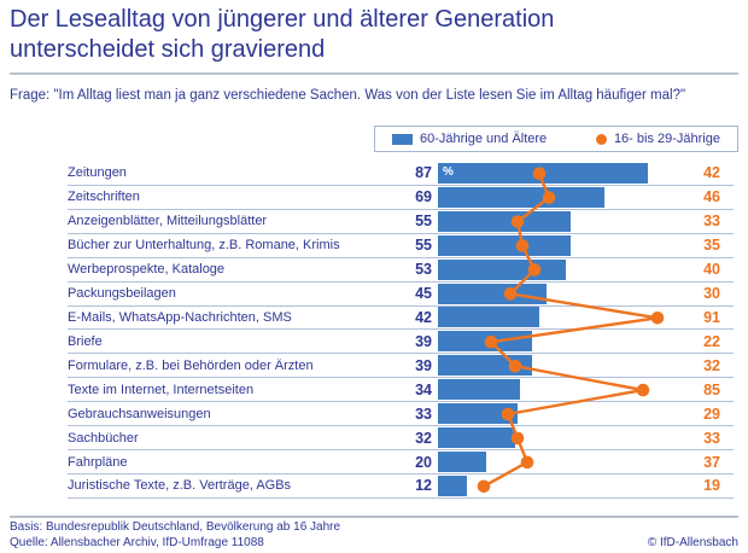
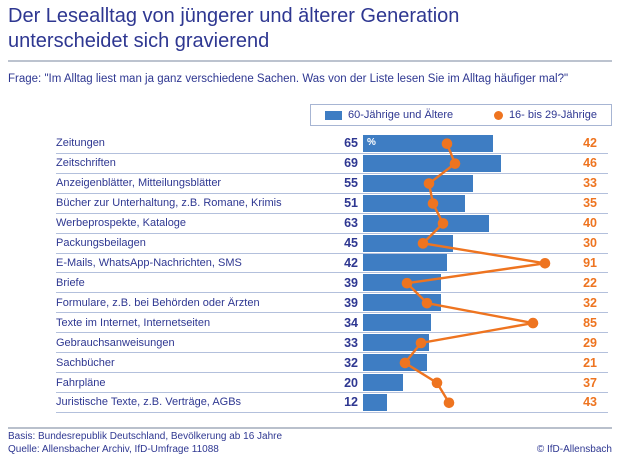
60-Jährige und Ältere/Zeitungen: 87 -> 65
60-Jährige und Ältere/Bücher zur Unterhaltung, z.B. Romane, Krimis: 55 -> 51
60-Jährige und Ältere/Werbeprospekte, Kataloge: 53 -> 63
16- bis 29-Jährige/Sachbücher: 33 -> 21
16- bis 29-Jährige/Juristische Texte, z.B. Verträge, AGBs: 19 -> 43
